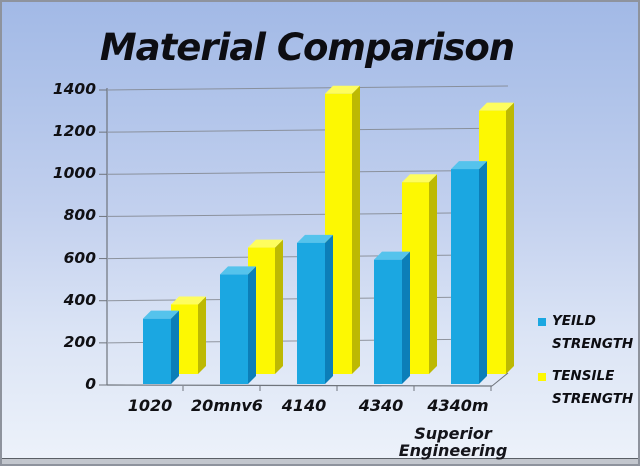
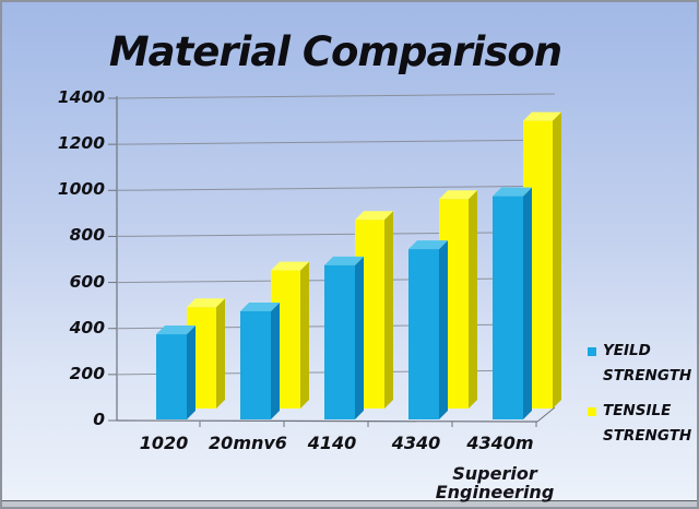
YEILD STRENGTH/1020: 310 -> 370
TENSILE STRENGTH/1020: 330 -> 440
YEILD STRENGTH/20mnv6: 520 -> 470
TENSILE STRENGTH/4140: 1330 -> 820
YEILD STRENGTH/4340: 590 -> 740
YEILD STRENGTH/4340m: 1020 -> 970
